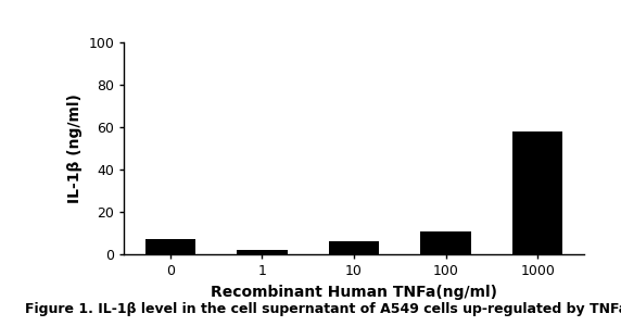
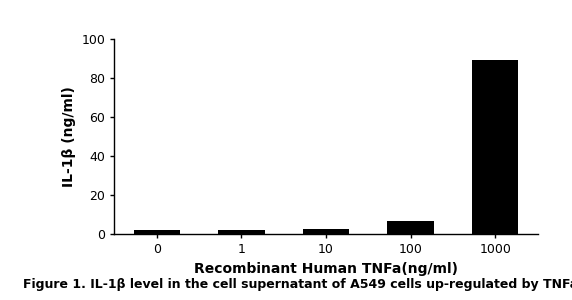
0: 7 -> 2
10: 6 -> 3
100: 11 -> 6
1000: 58 -> 89
